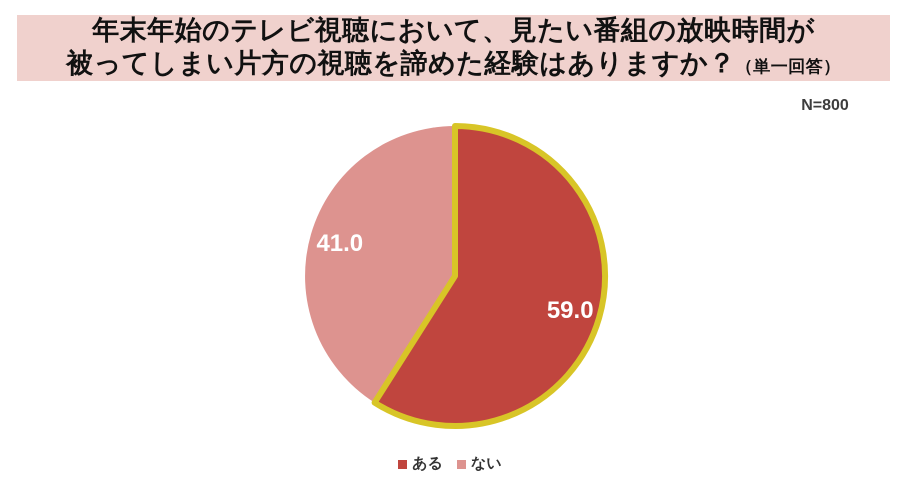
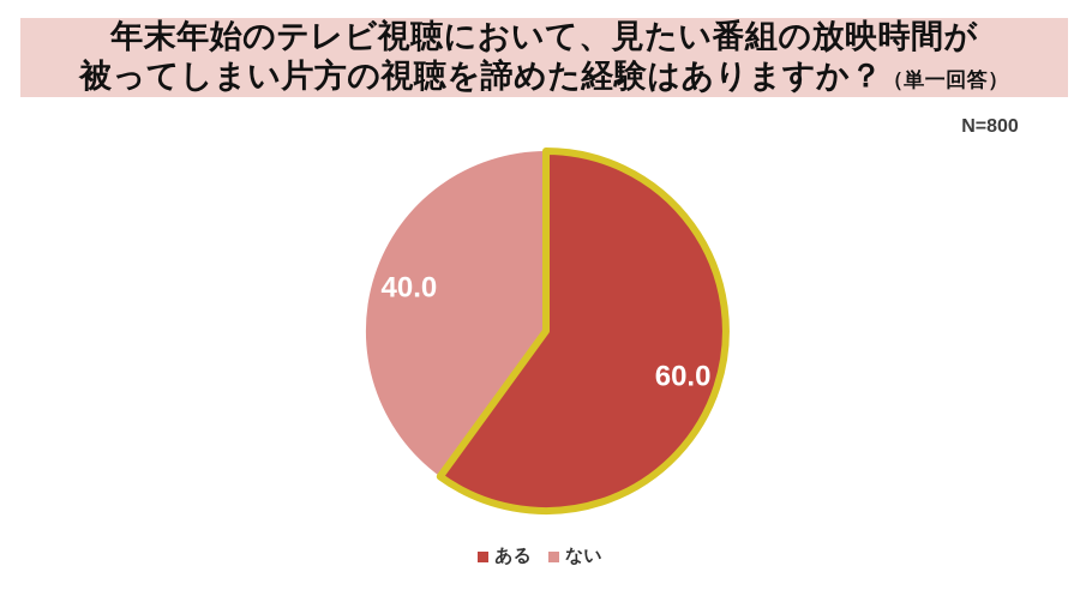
ある: 59.0 -> 60.0
ない: 41.0 -> 40.0
